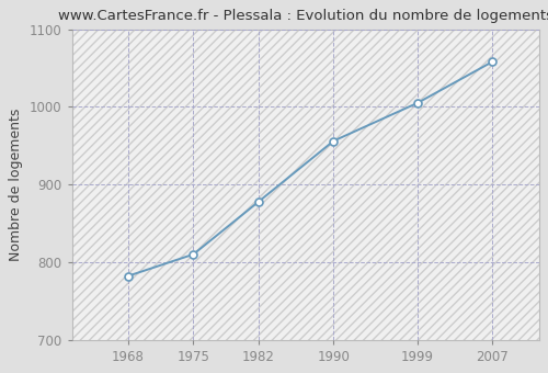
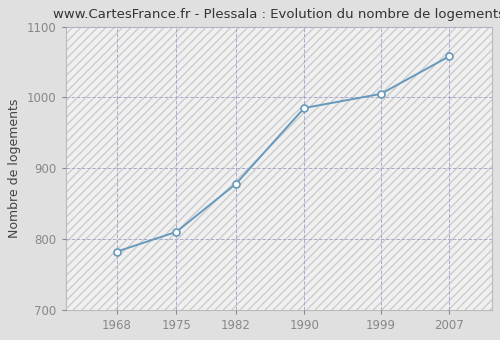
1990: 956 -> 985
